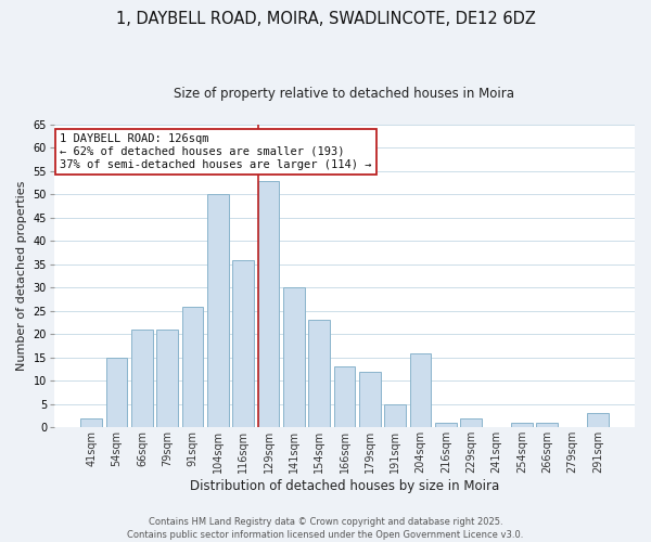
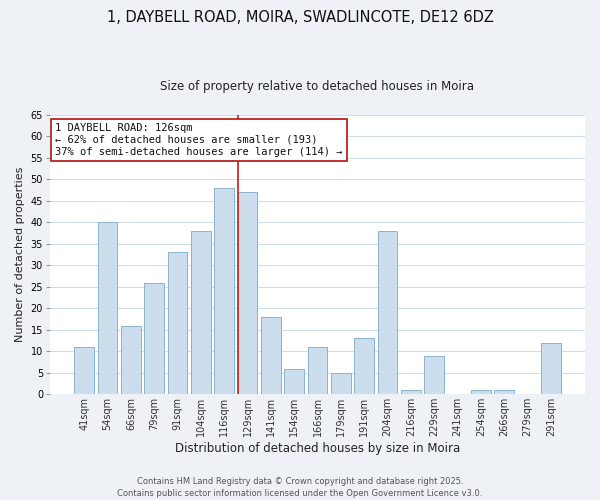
41sqm: 2 -> 11
54sqm: 15 -> 40
66sqm: 21 -> 16
79sqm: 21 -> 26
91sqm: 26 -> 33
104sqm: 50 -> 38
116sqm: 36 -> 48
129sqm: 53 -> 47
141sqm: 30 -> 18
154sqm: 23 -> 6
166sqm: 13 -> 11
179sqm: 12 -> 5
191sqm: 5 -> 13
204sqm: 16 -> 38
229sqm: 2 -> 9
291sqm: 3 -> 12
